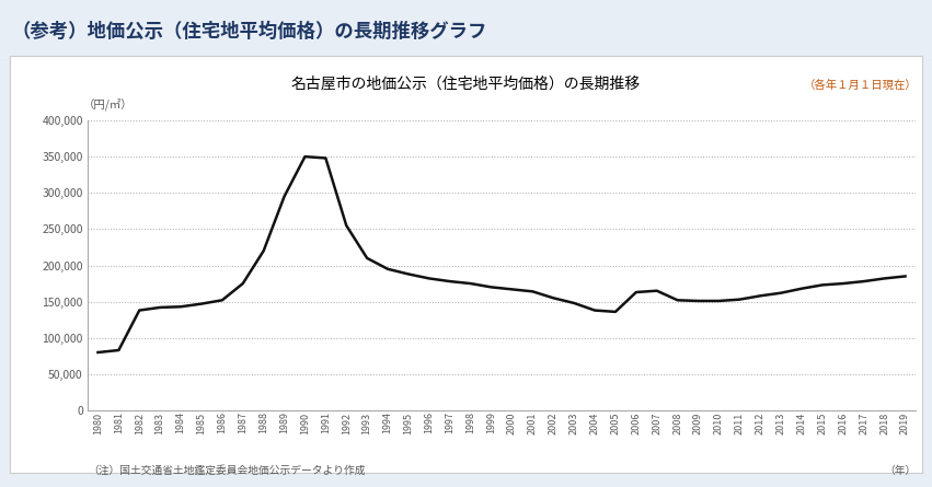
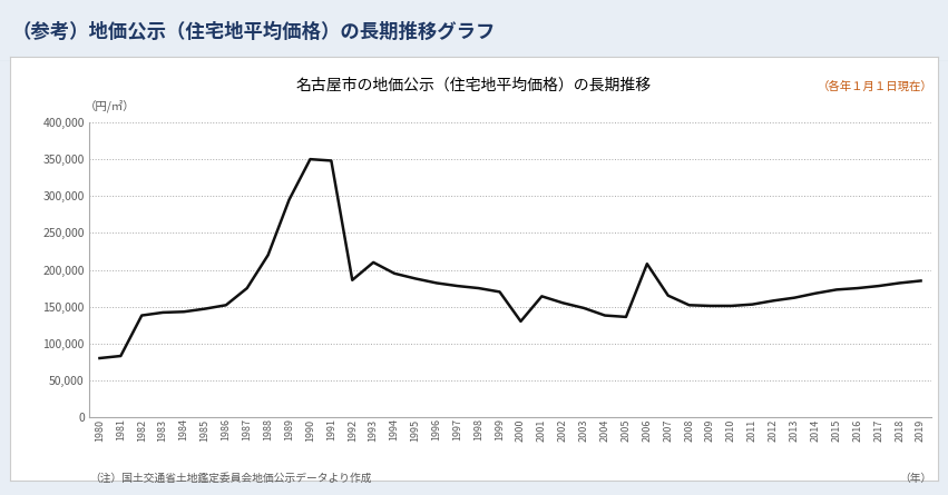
1992: 255,000 -> 186,000
2000: 167,000 -> 130,000
2006: 163,000 -> 208,000
